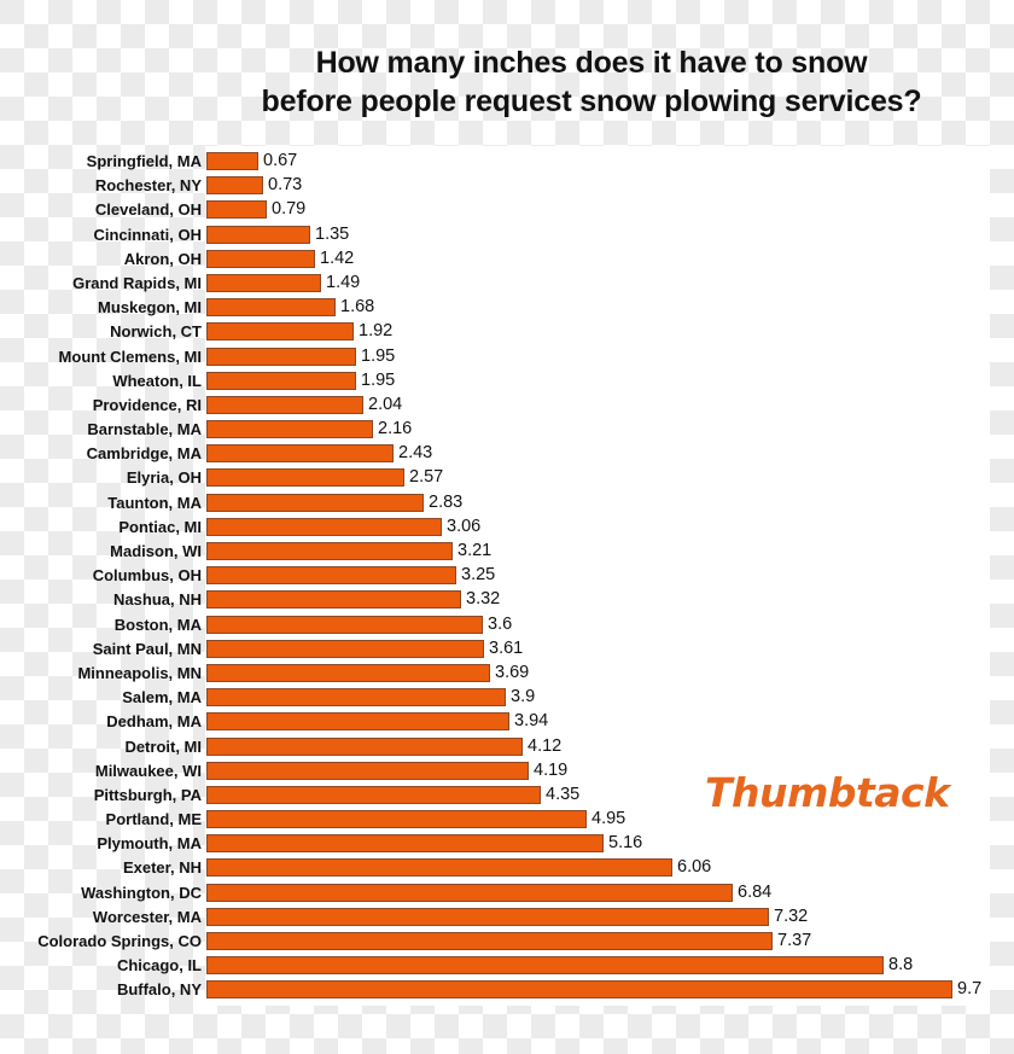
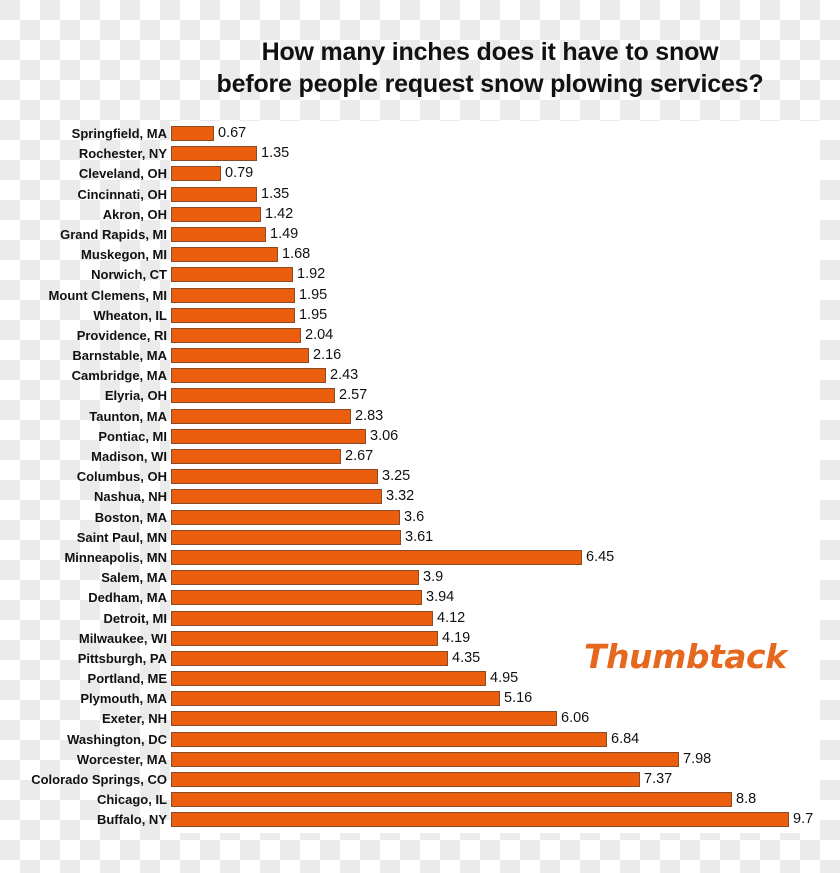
Rochester, NY: 0.73 -> 1.35
Madison, WI: 3.21 -> 2.67
Minneapolis, MN: 3.69 -> 6.45
Worcester, MA: 7.32 -> 7.98
